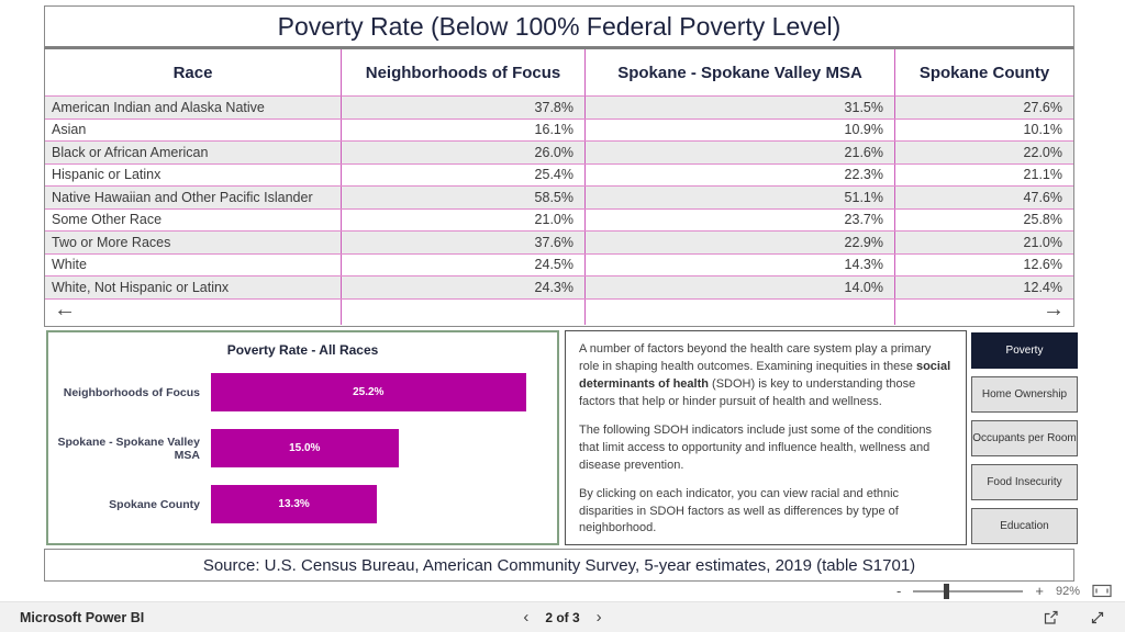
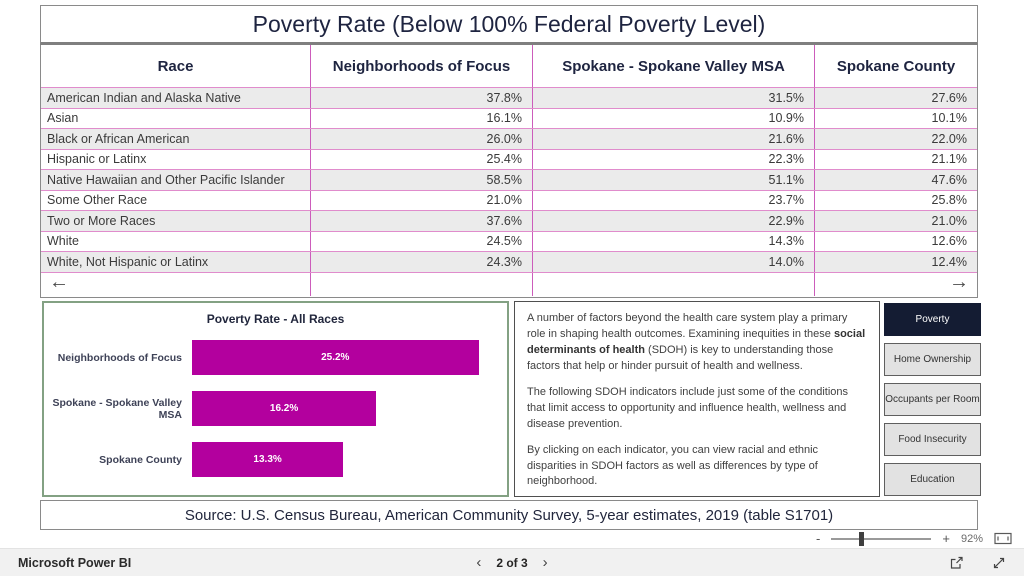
Spokane - Spokane Valley MSA: 15.0% -> 16.2%
